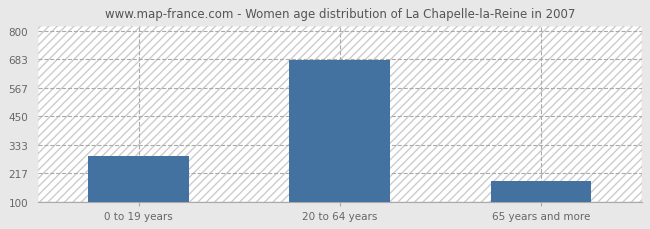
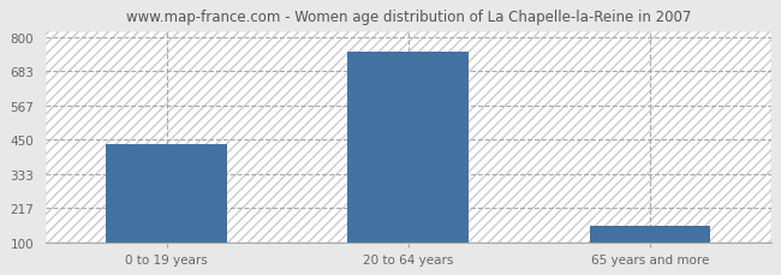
0 to 19 years: 285 -> 432
20 to 64 years: 680 -> 750
65 years and more: 185 -> 155
